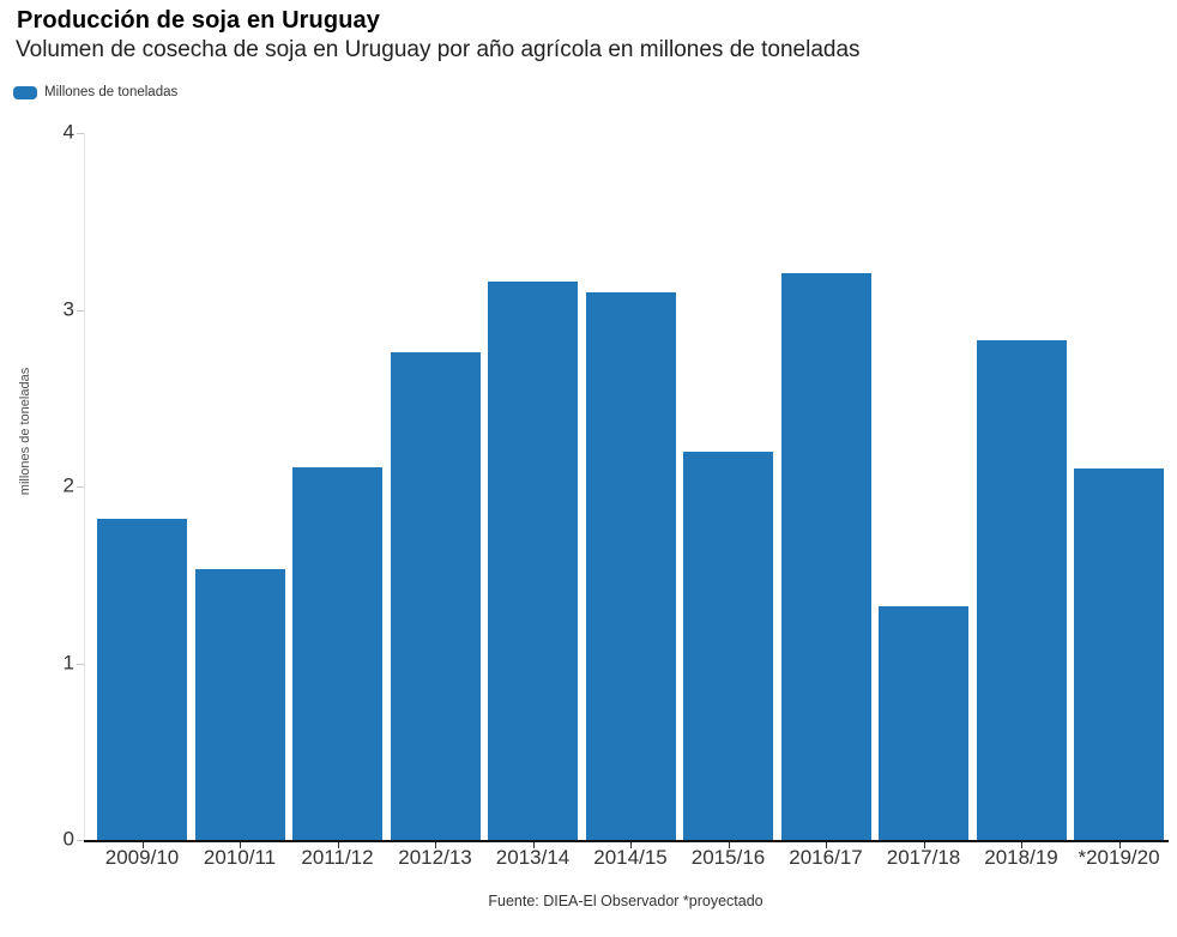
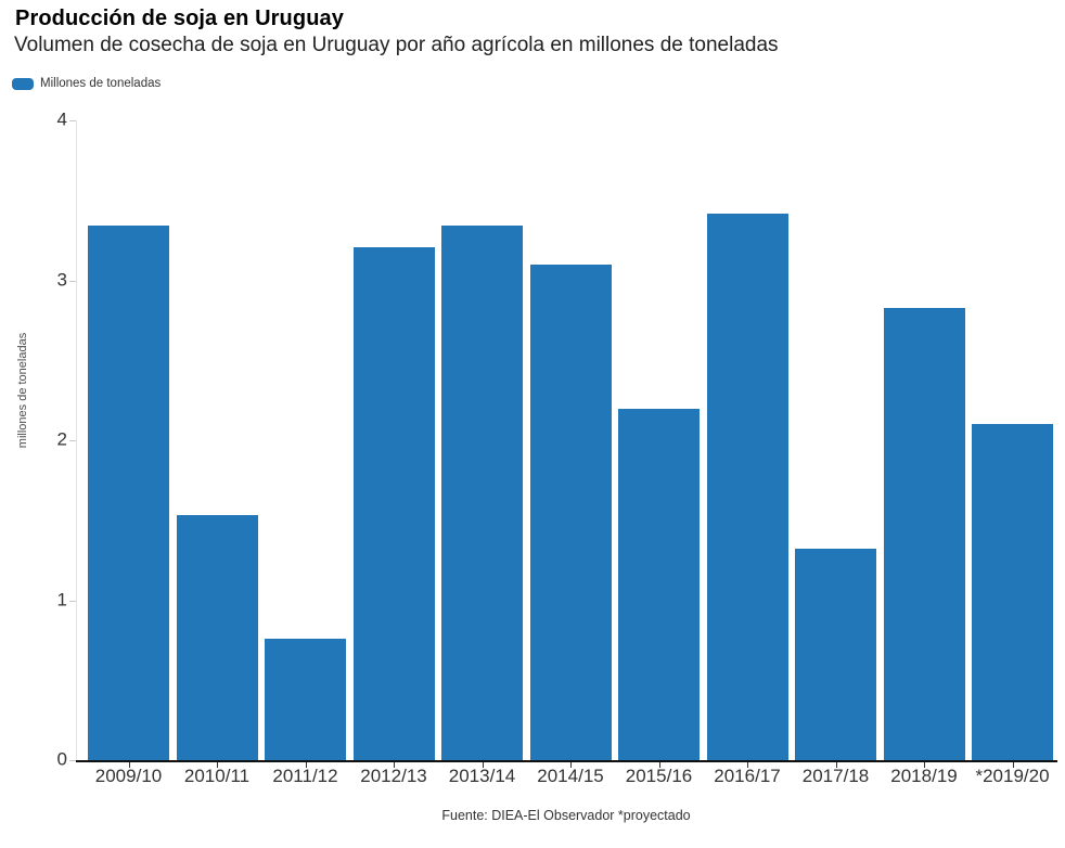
2009/10: 1.82 -> 3.34
2011/12: 2.11 -> 0.76
2012/13: 2.76 -> 3.21
2013/14: 3.16 -> 3.34
2016/17: 3.21 -> 3.42
